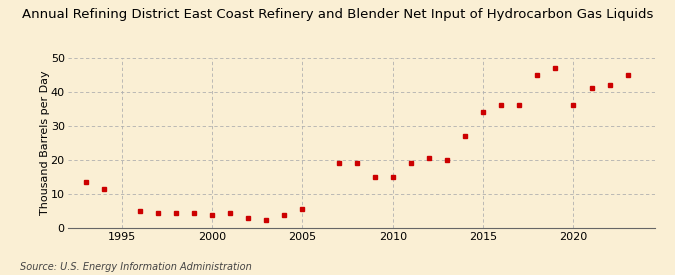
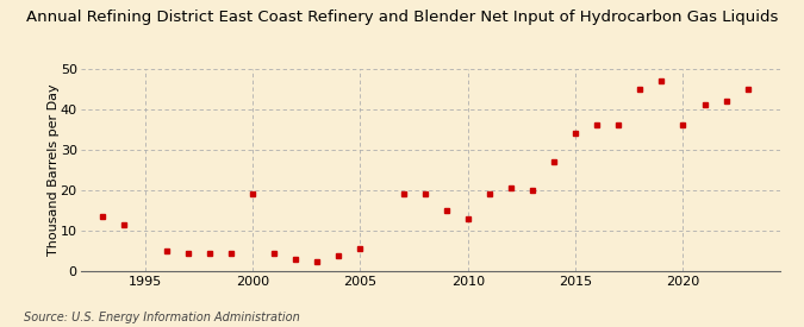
2000: 4.0 -> 19.0
2010: 15.0 -> 13.0
